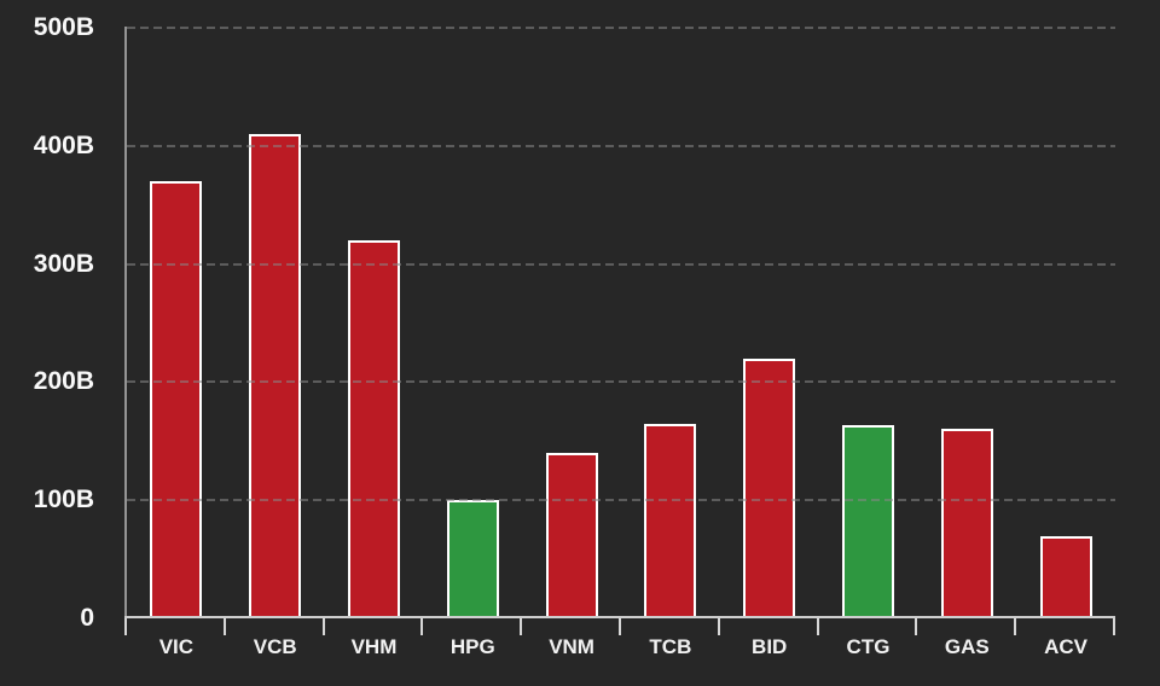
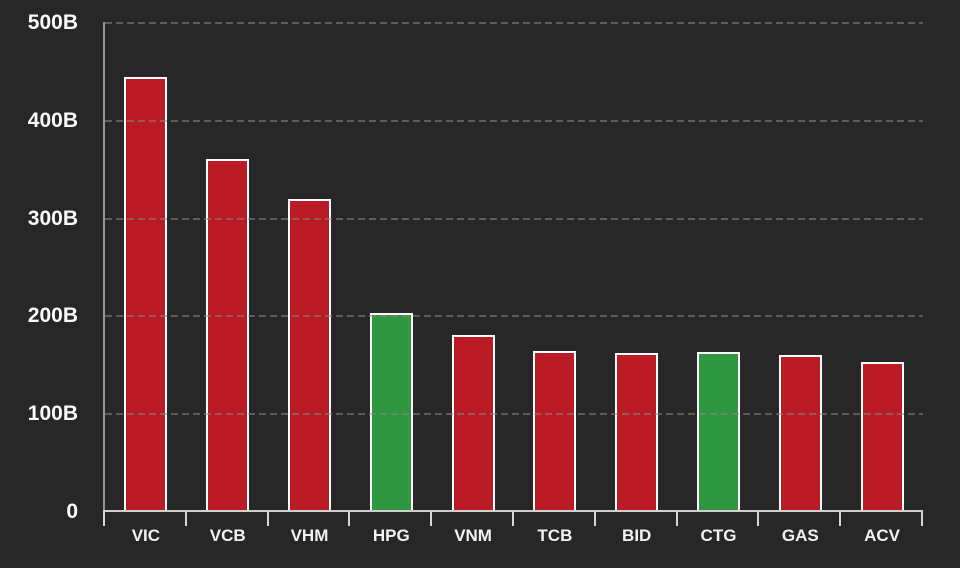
VIC: 370B -> 440B
VCB: 410B -> 360B
HPG: 100B -> 200B
VNM: 140B -> 180B
BID: 220B -> 160B
ACV: 70B -> 150B
